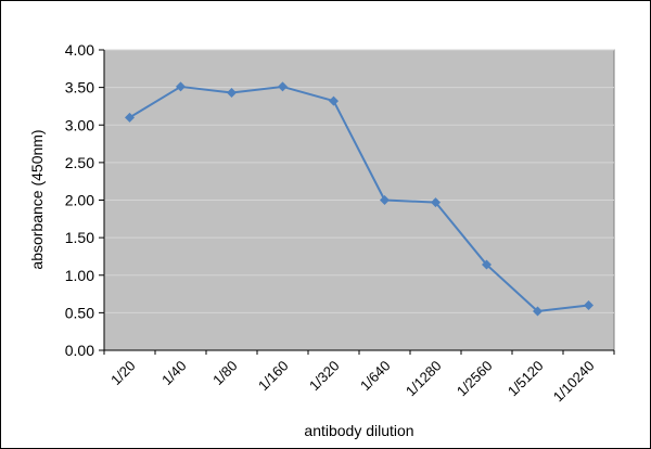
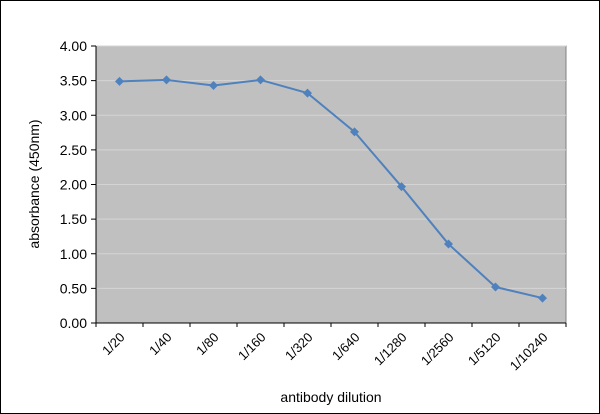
1/20: 3.1 -> 3.5
1/640: 2.0 -> 2.8
1/10240: 0.6 -> 0.4
